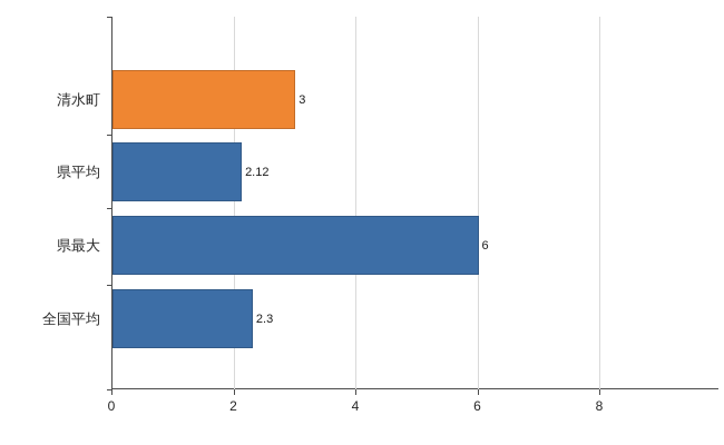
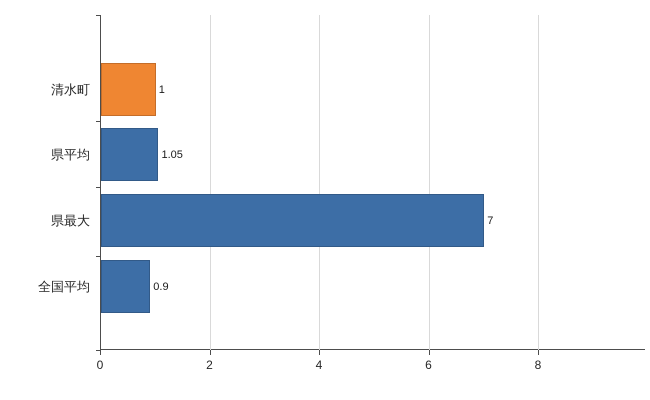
清水町: 3 -> 1
県平均: 2.12 -> 1.05
県最大: 6 -> 7
全国平均: 2.3 -> 0.9
